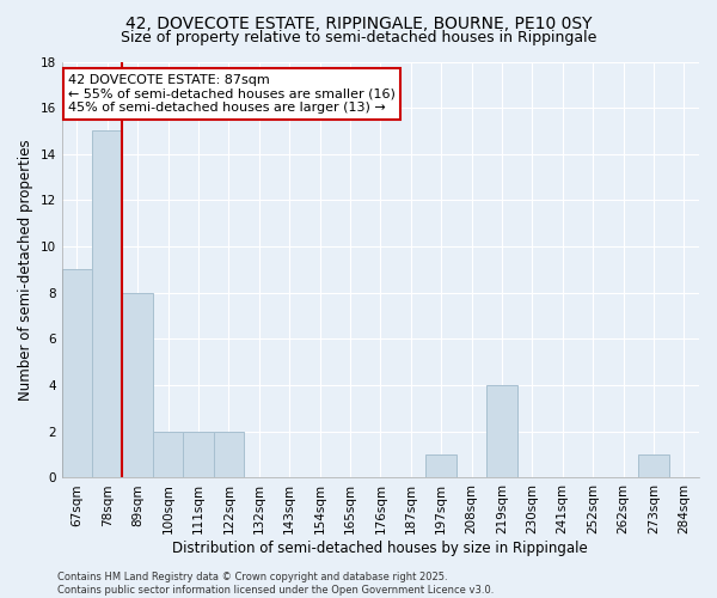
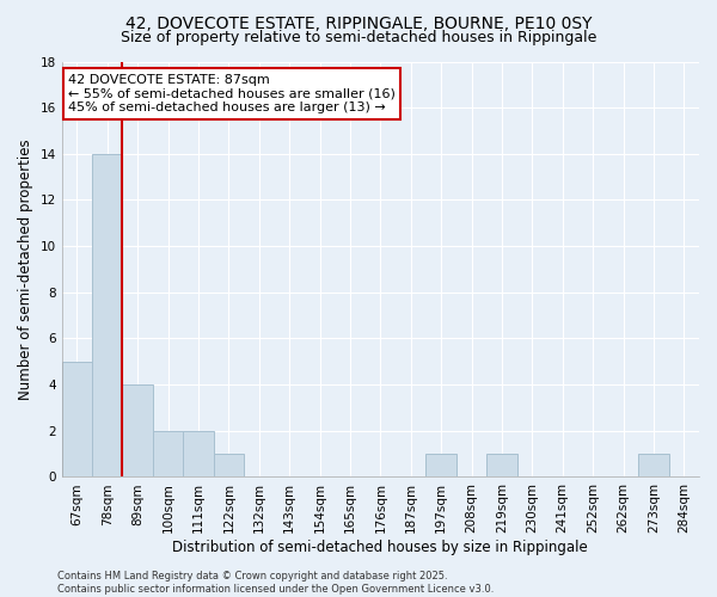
67sqm: 9 -> 5
78sqm: 15 -> 14
89sqm: 8 -> 4
122sqm: 2 -> 1
219sqm: 4 -> 1
